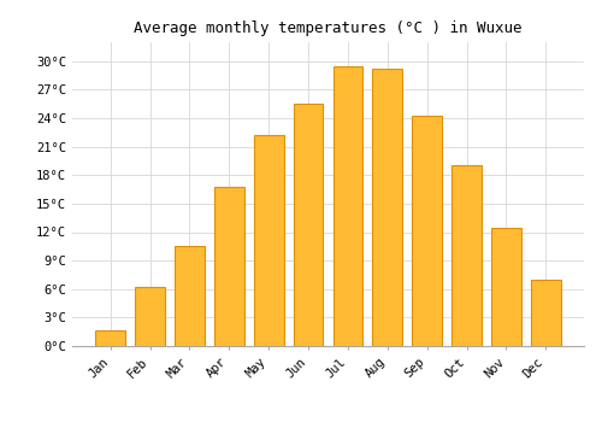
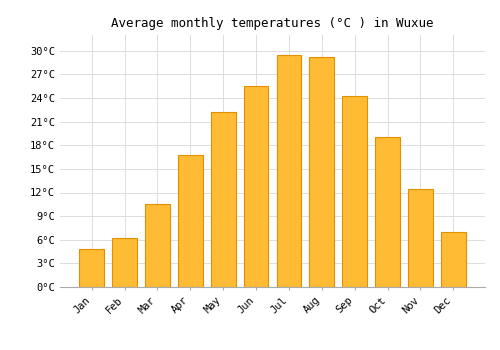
Jan: 1.6°C -> 4.8°C
